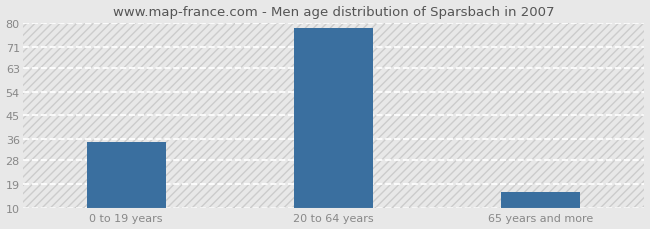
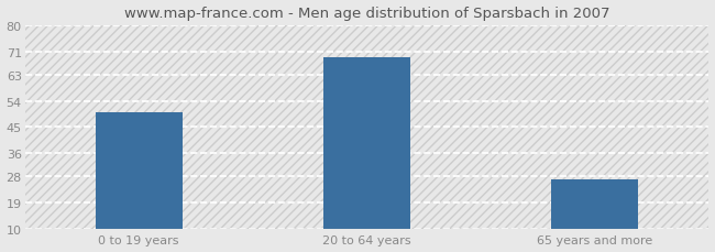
0 to 19 years: 35 -> 50
20 to 64 years: 78 -> 69
65 years and more: 16 -> 27
